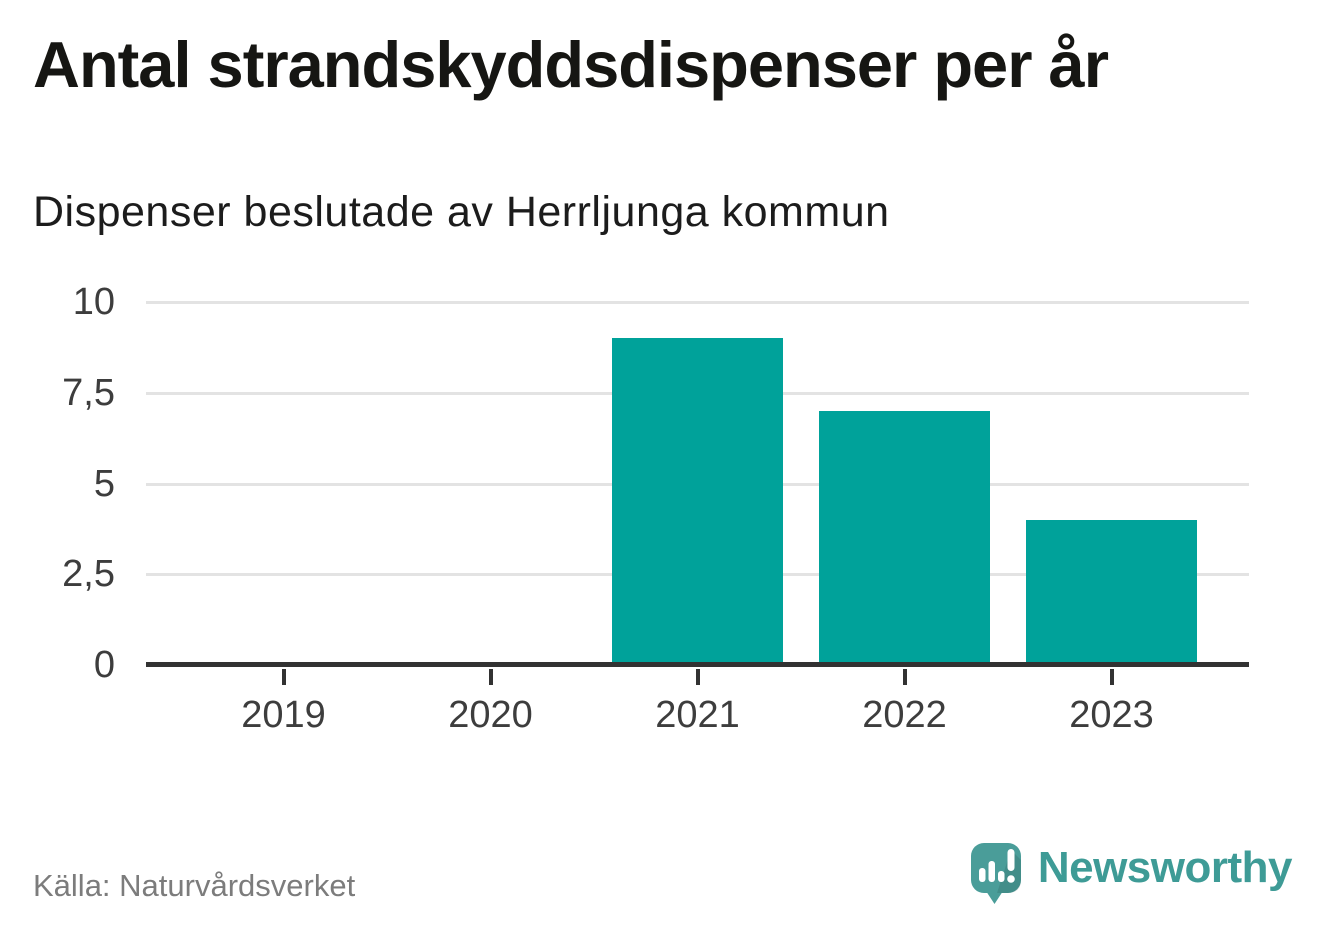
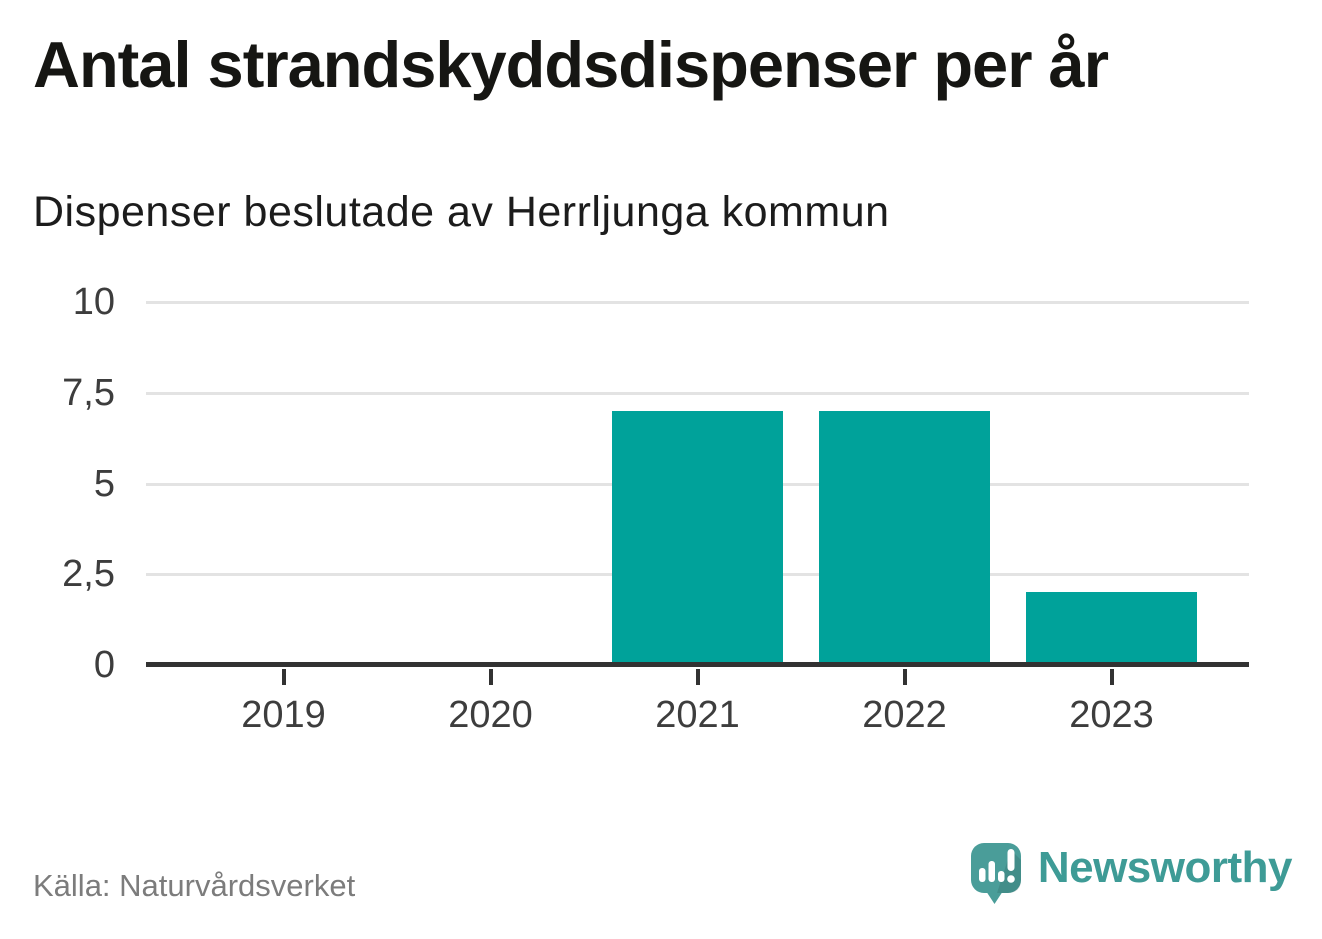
2021: 9 -> 7
2023: 4 -> 2
